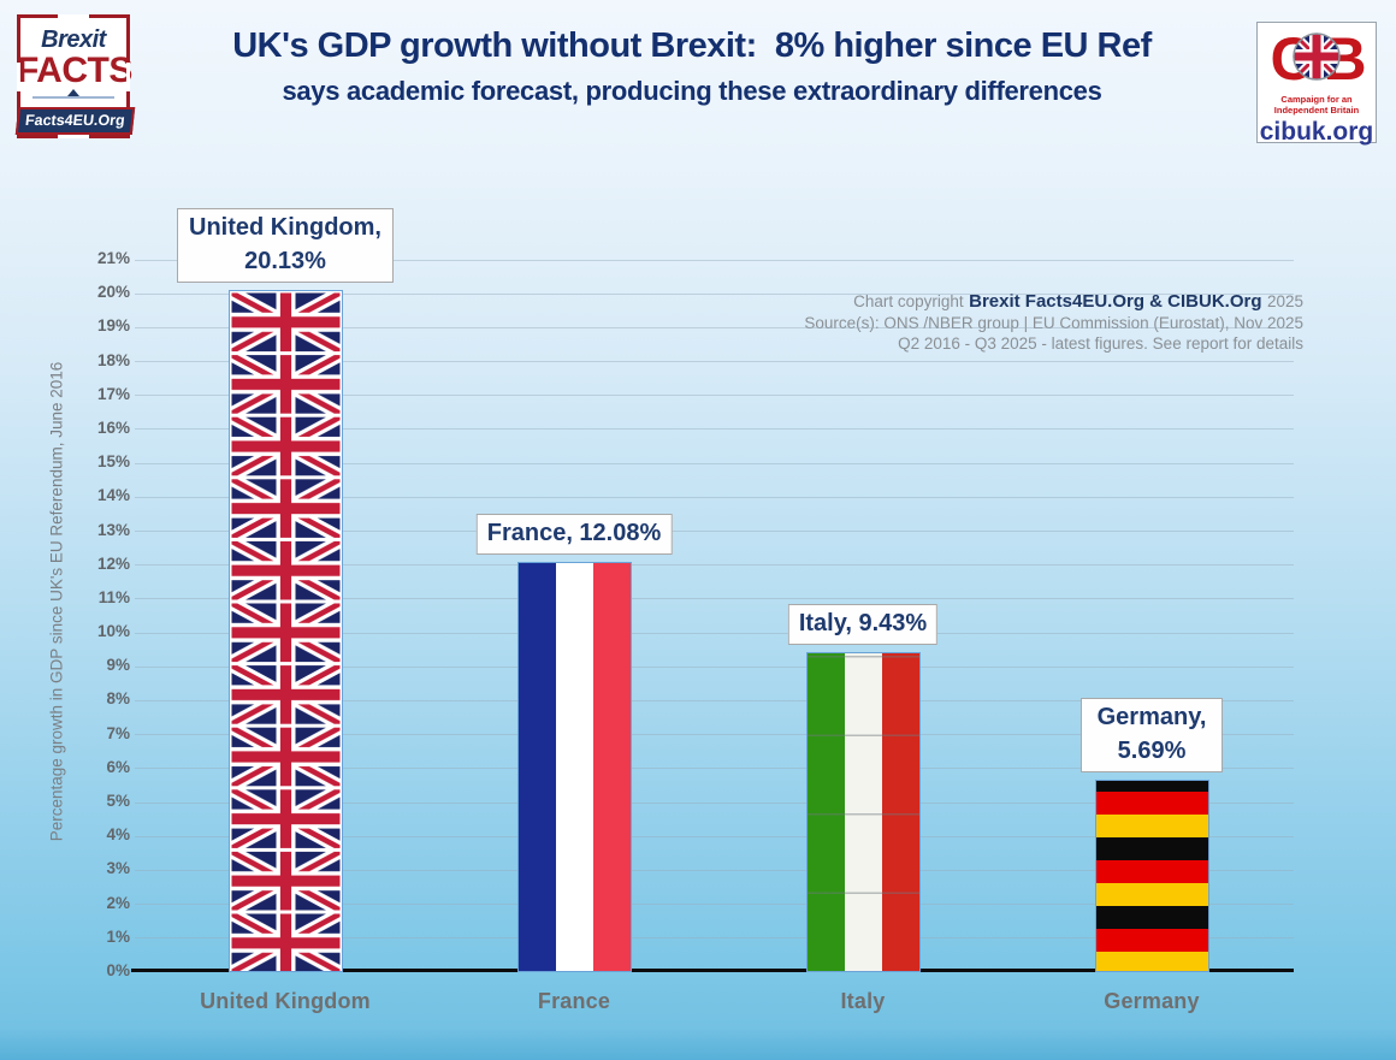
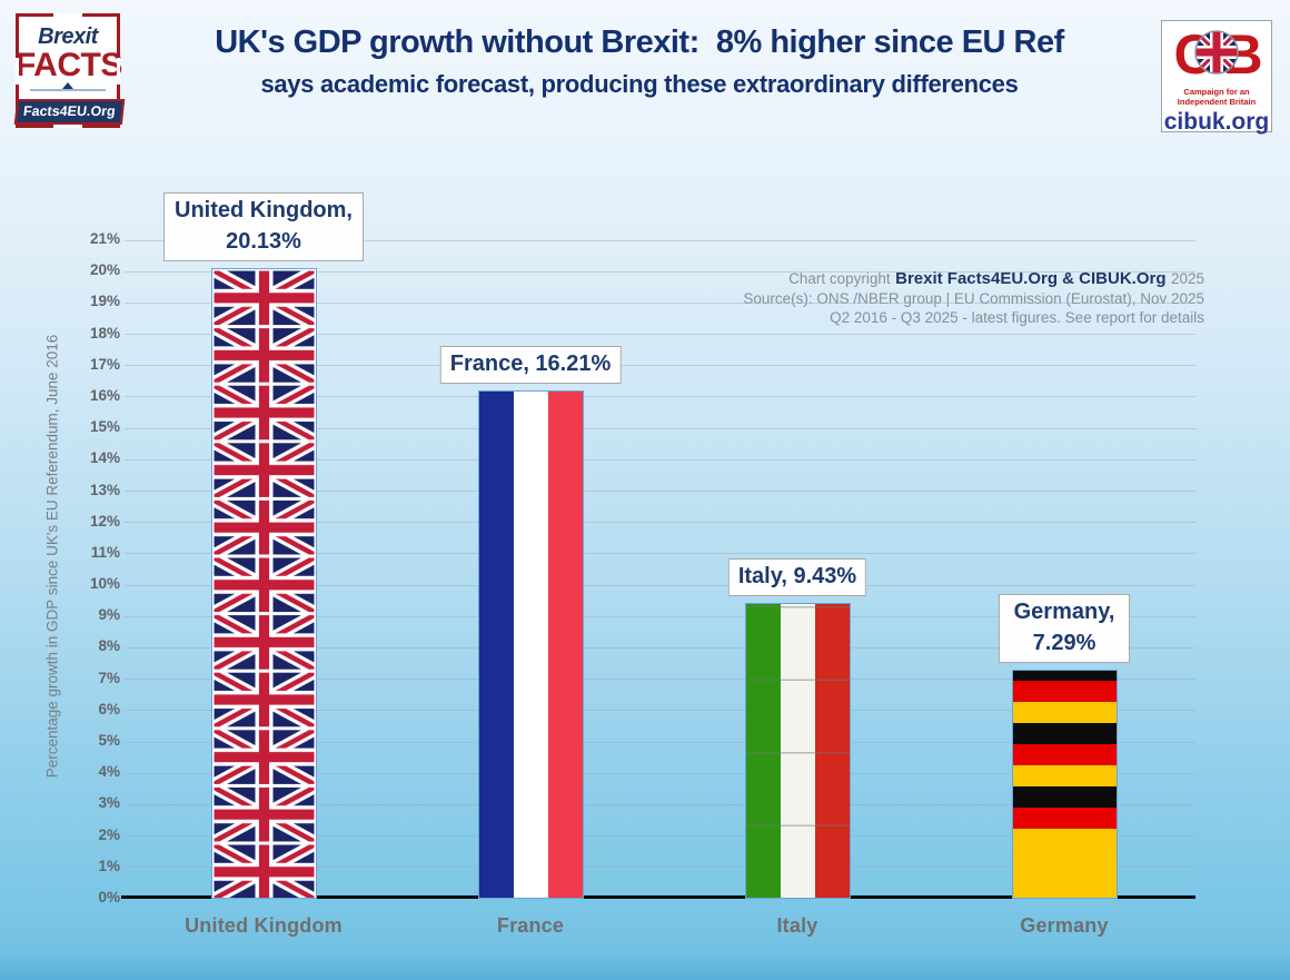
France: 12.08% -> 16.21%
Germany: 5.69% -> 7.29%
